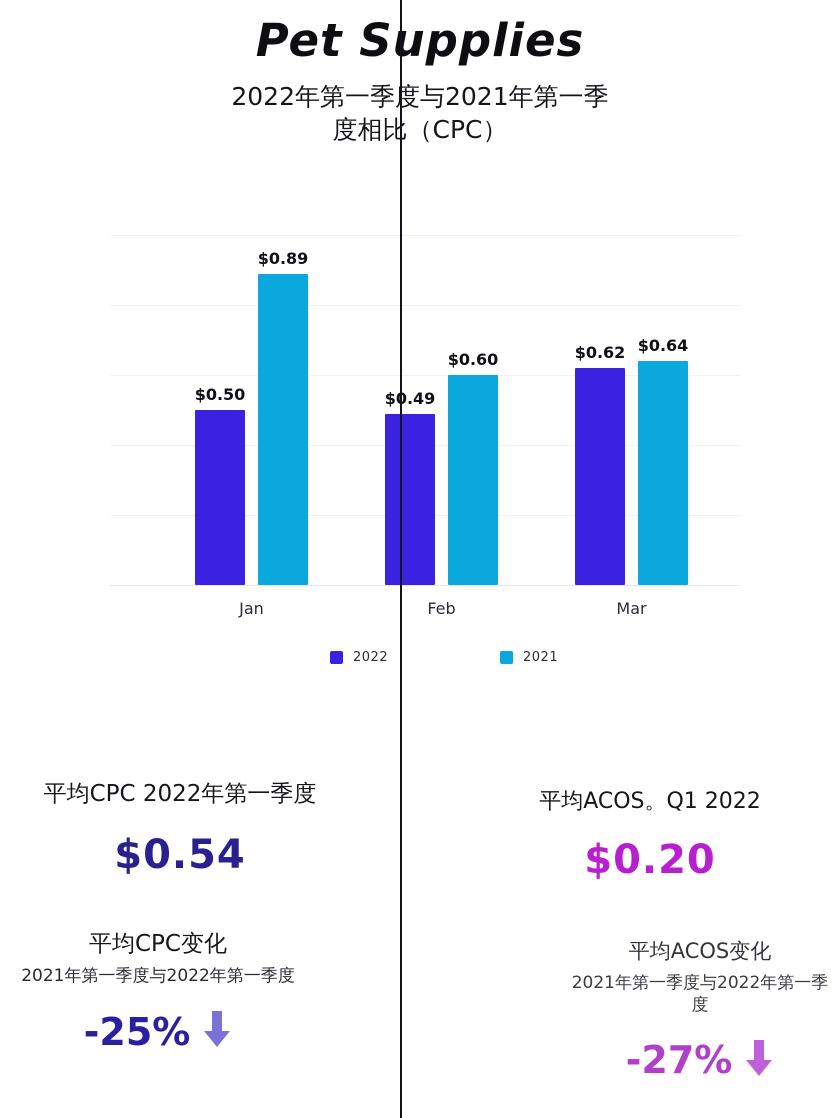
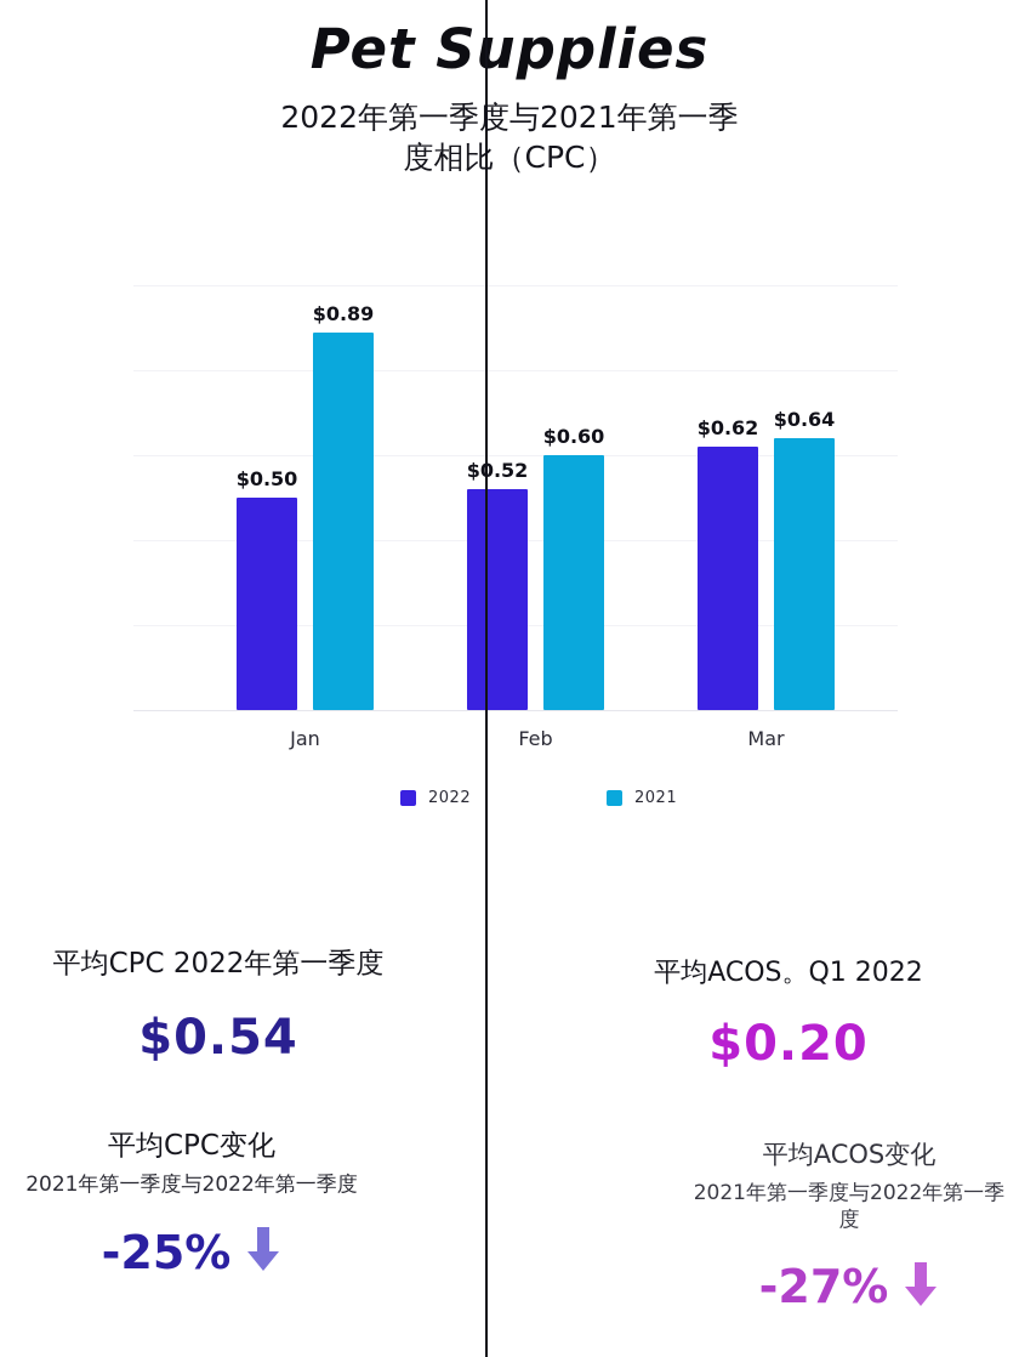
2022/Feb: $0.49 -> $0.52
